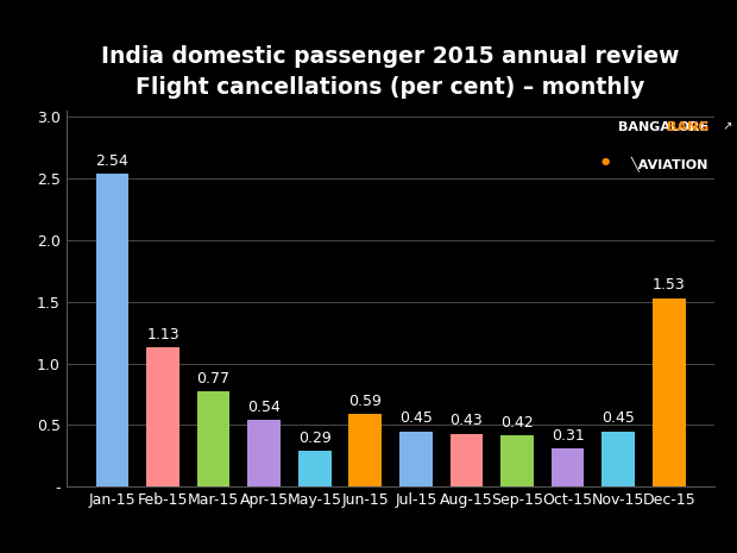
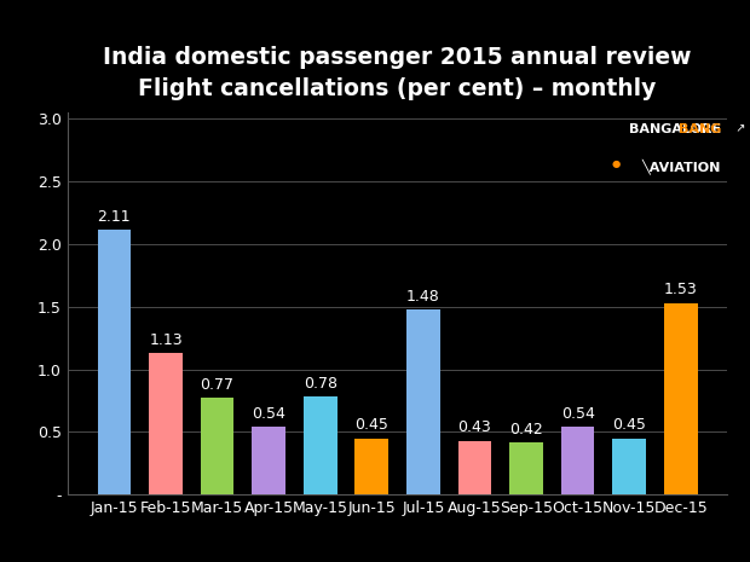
Jan-15: 2.54 -> 2.11
May-15: 0.29 -> 0.78
Jun-15: 0.59 -> 0.45
Jul-15: 0.45 -> 1.48
Oct-15: 0.31 -> 0.54
